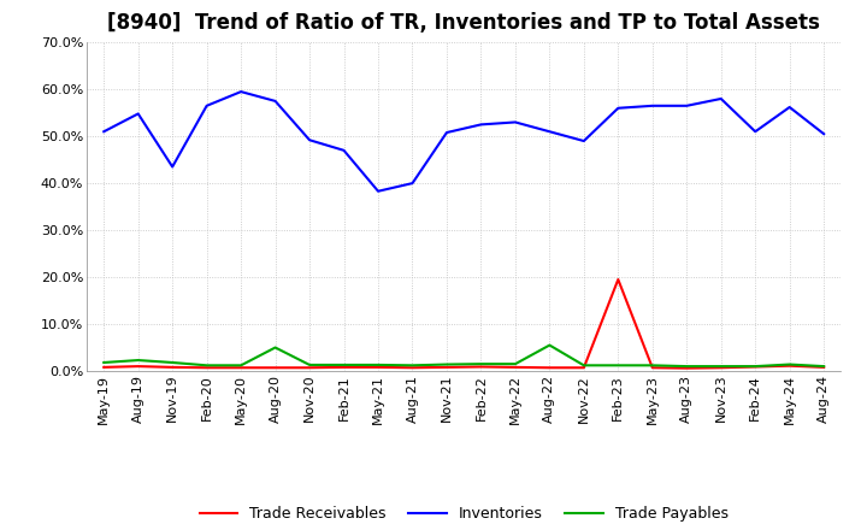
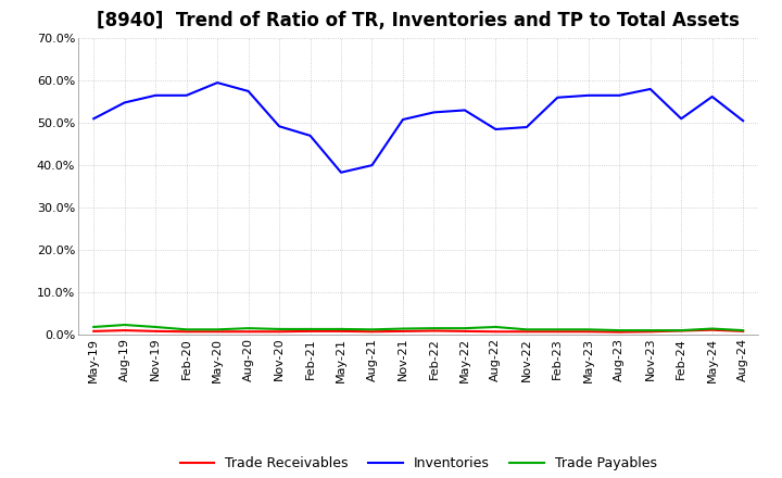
Inventories/Nov-19: 43.5% -> 56.5%
Trade Payables/Aug-20: 5.0% -> 1.5%
Inventories/Aug-22: 51.0% -> 48.5%
Trade Payables/Aug-22: 5.5% -> 1.8%
Trade Receivables/Feb-23: 19.5% -> 0.7%
